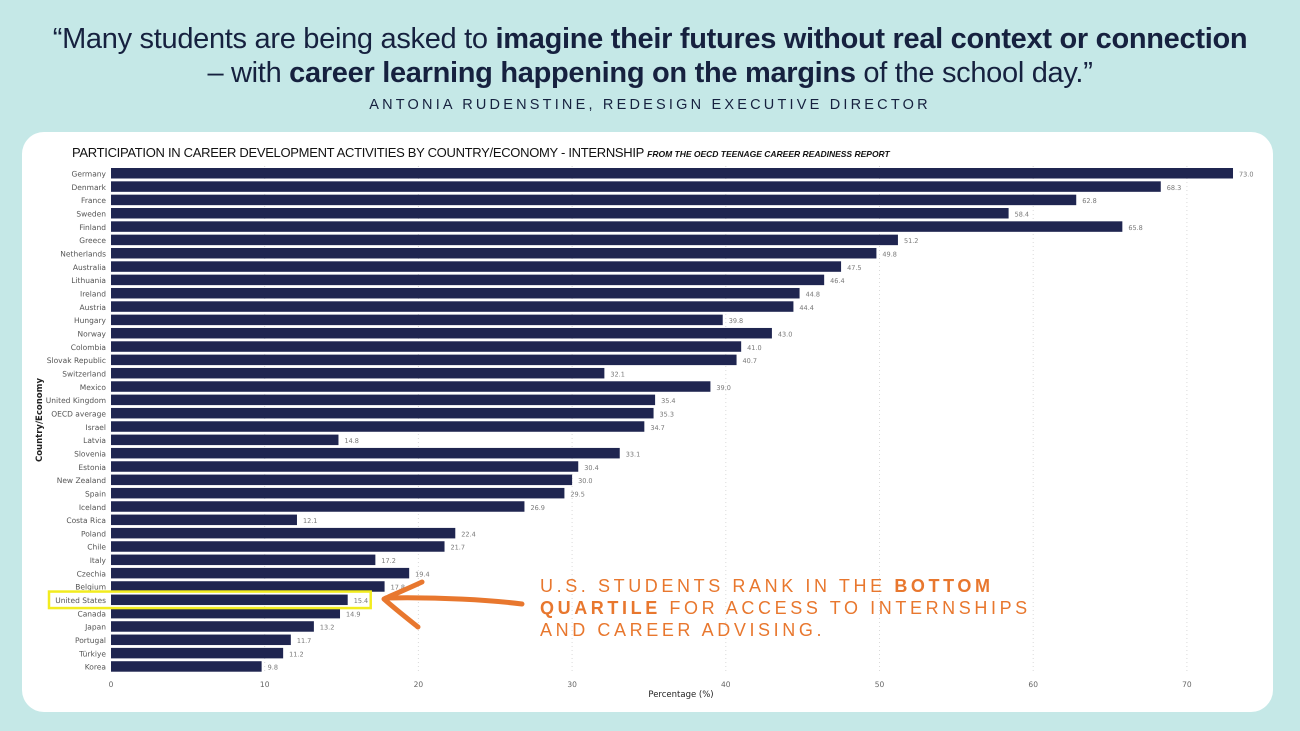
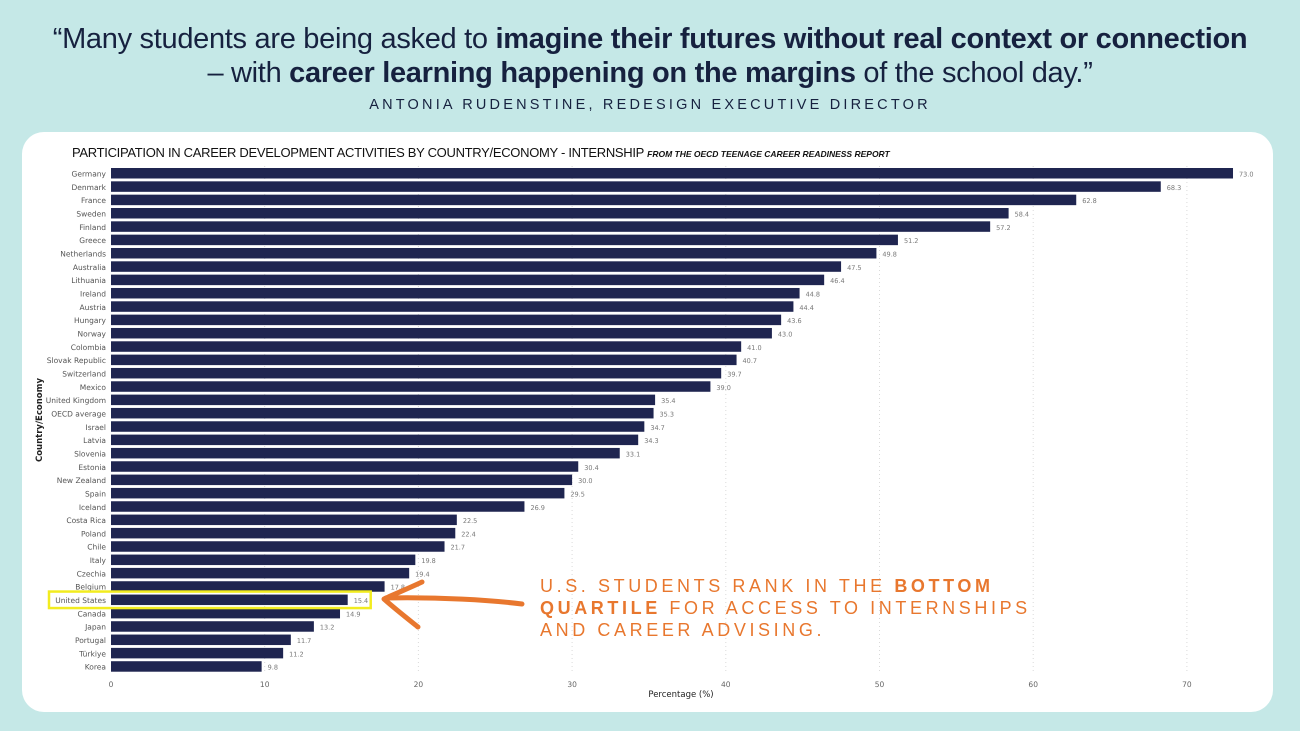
Finland: 65.8 -> 57.2
Hungary: 39.8 -> 43.6
Switzerland: 32.1 -> 39.7
Latvia: 14.8 -> 34.3
Costa Rica: 12.1 -> 22.5
Italy: 17.2 -> 19.8
